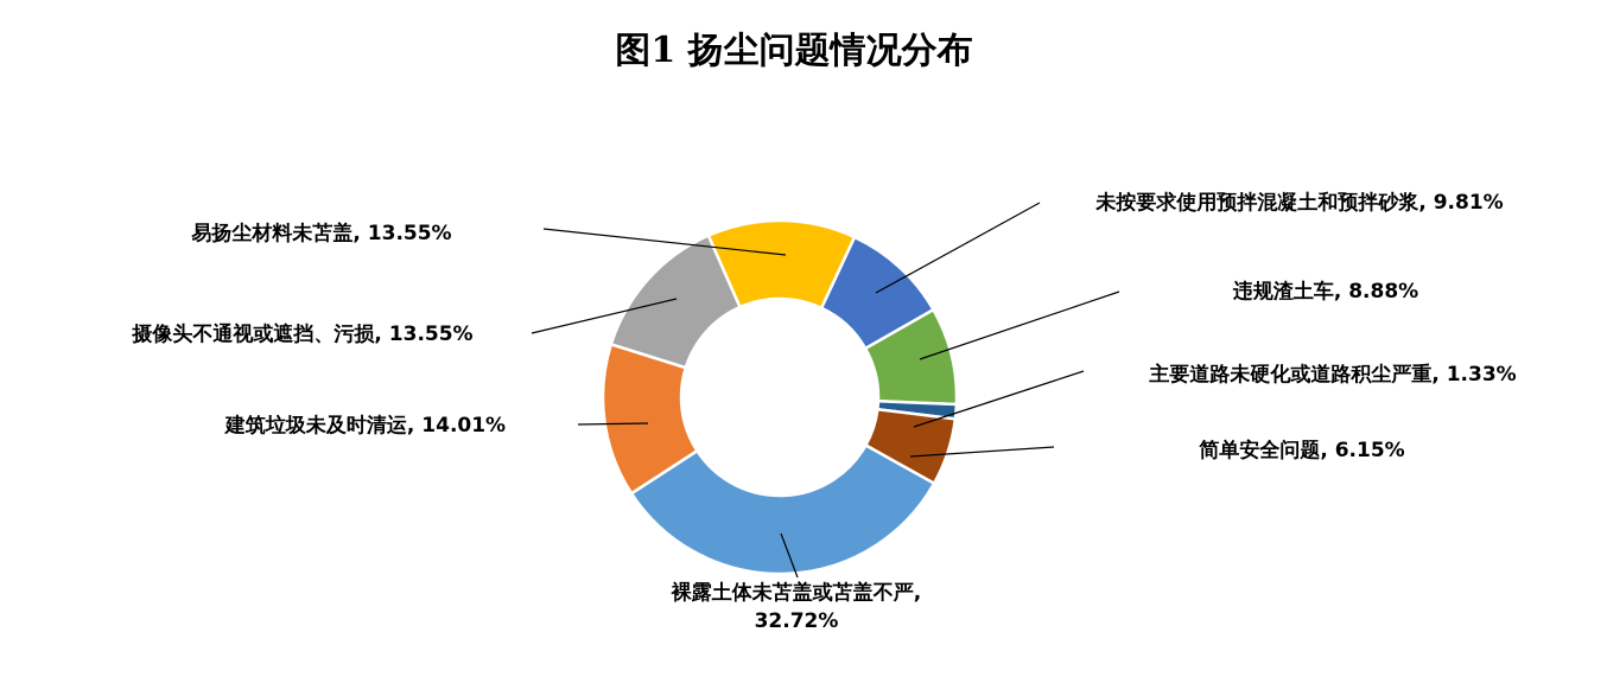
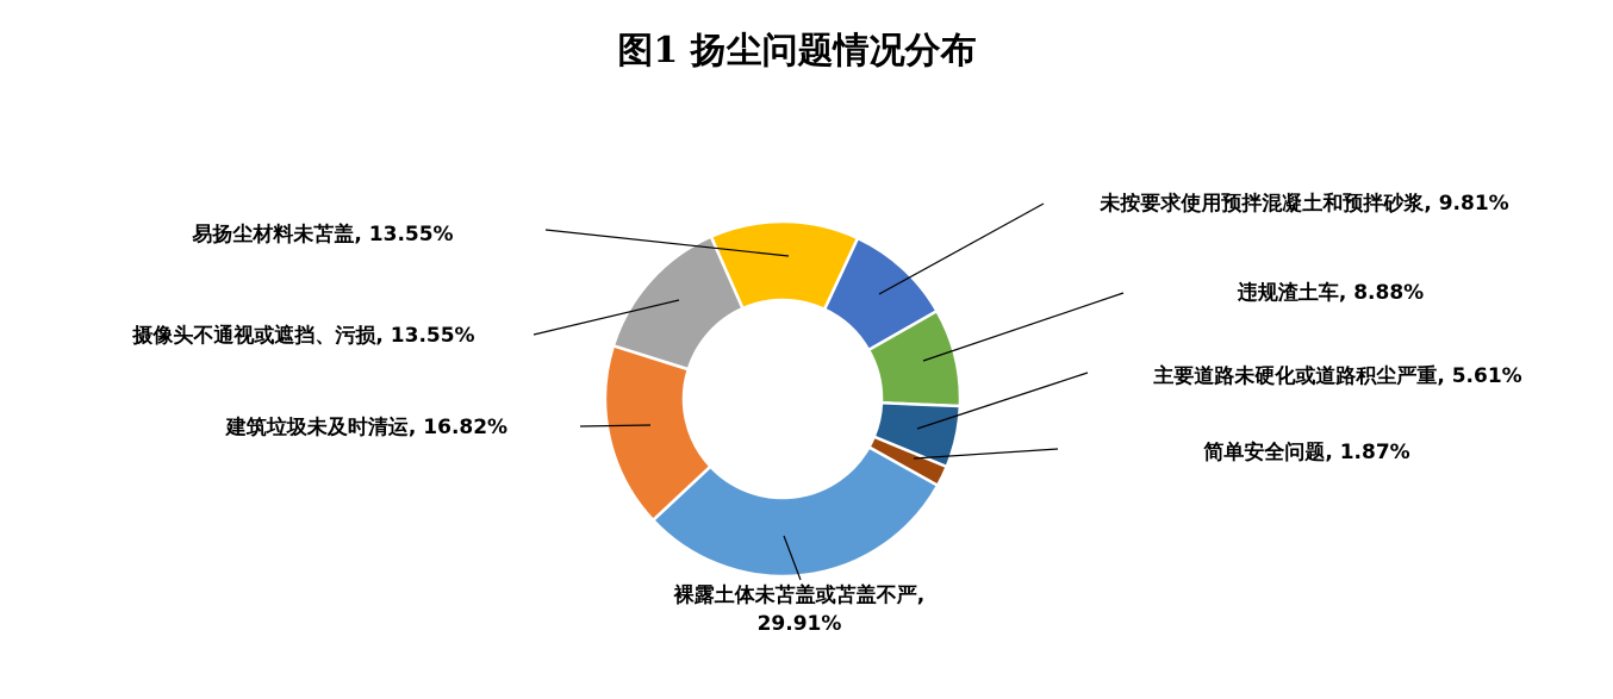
主要道路未硬化或道路积尘严重: 1.33% -> 5.61%
简单安全问题: 6.15% -> 1.87%
裸露土体未苫盖或苫盖不严: 32.72% -> 29.91%
建筑垃圾未及时清运: 14.01% -> 16.82%
